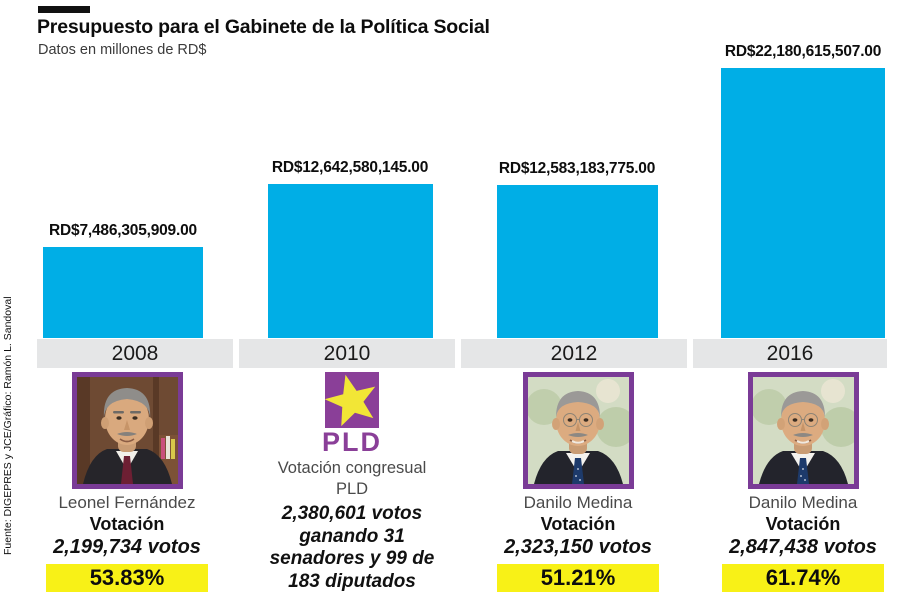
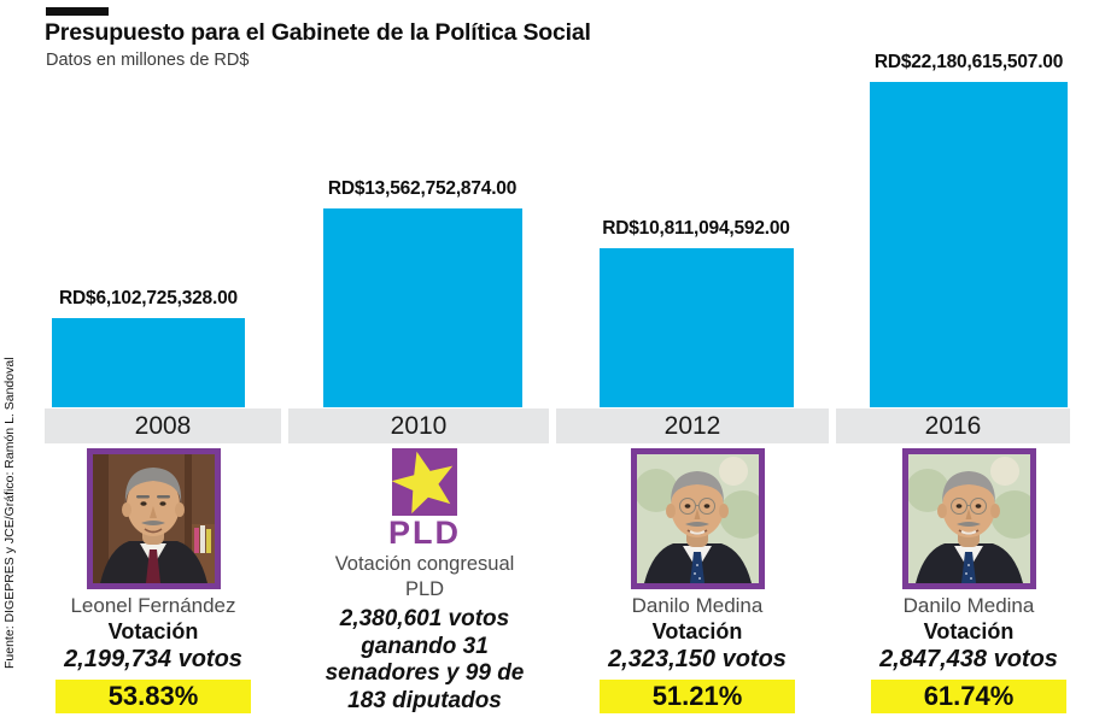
2008: 7,486,305,909.00 -> 6,102,725,328.00
2010: 12,642,580,145.00 -> 13,562,752,874.00
2012: 12,583,183,775.00 -> 10,811,094,592.00
